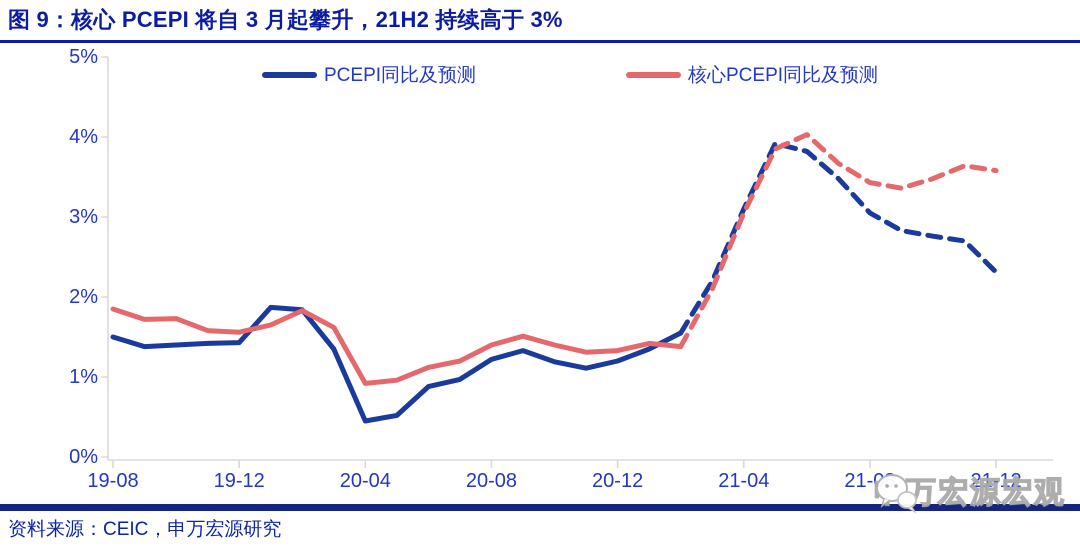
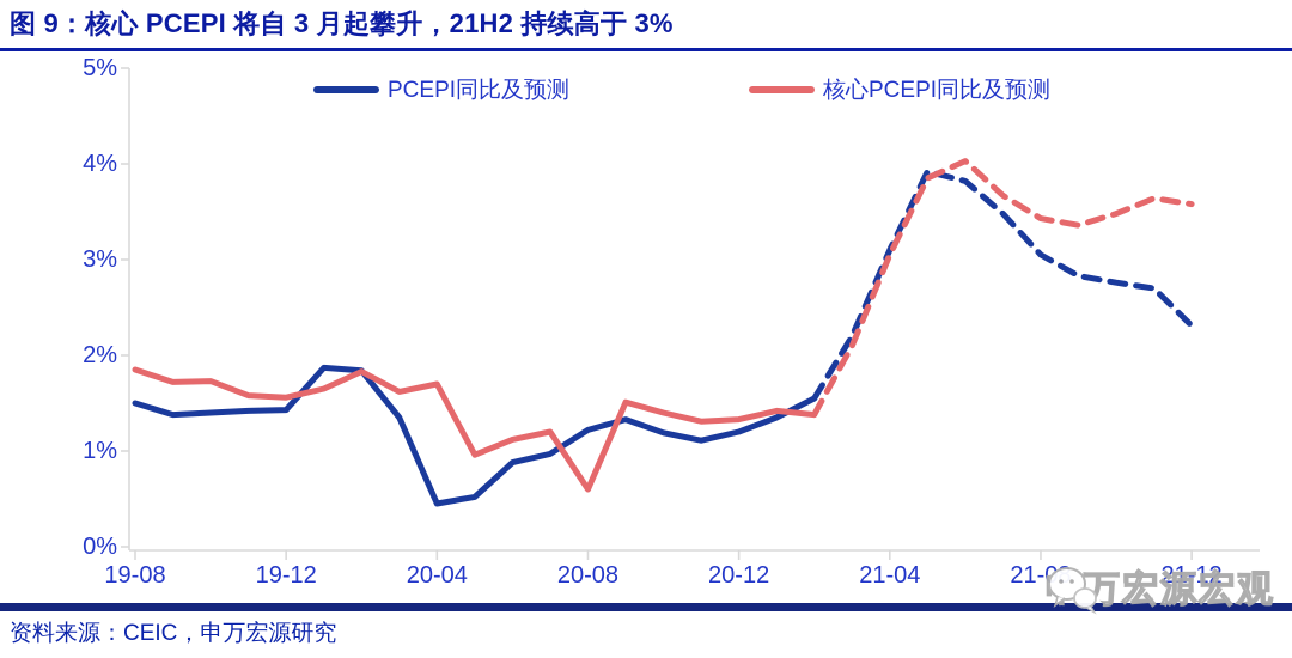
核心PCEPI同比及预测/20-04: 0.9% -> 1.7%
核心PCEPI同比及预测/20-08: 1.4% -> 0.6%
